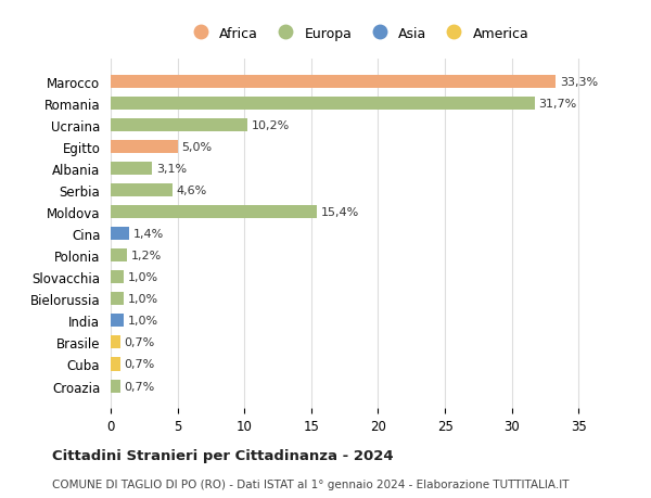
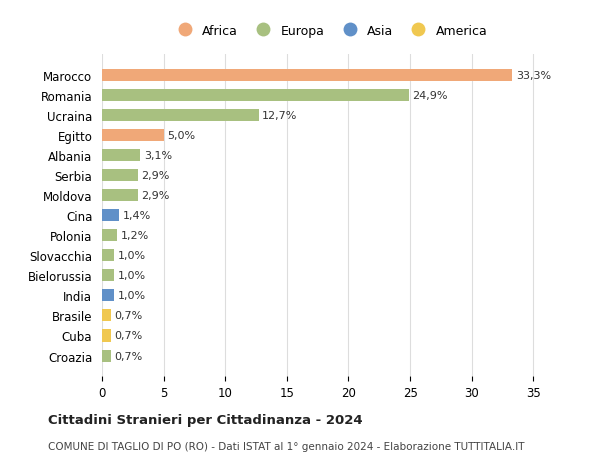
Romania: 31,7% -> 24,9%
Ucraina: 10,2% -> 12,7%
Serbia: 4,6% -> 2,9%
Moldova: 15,4% -> 2,9%
